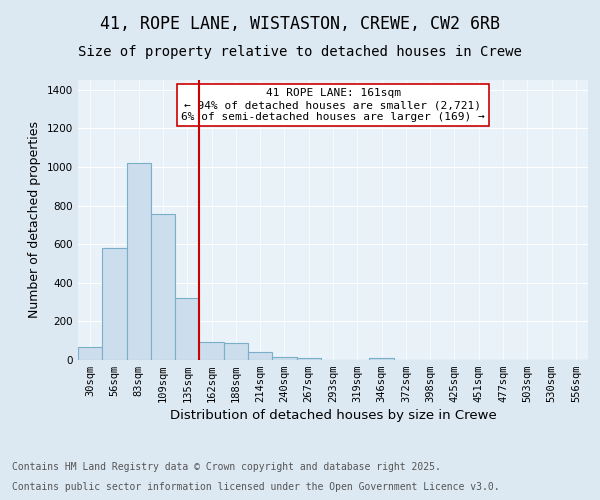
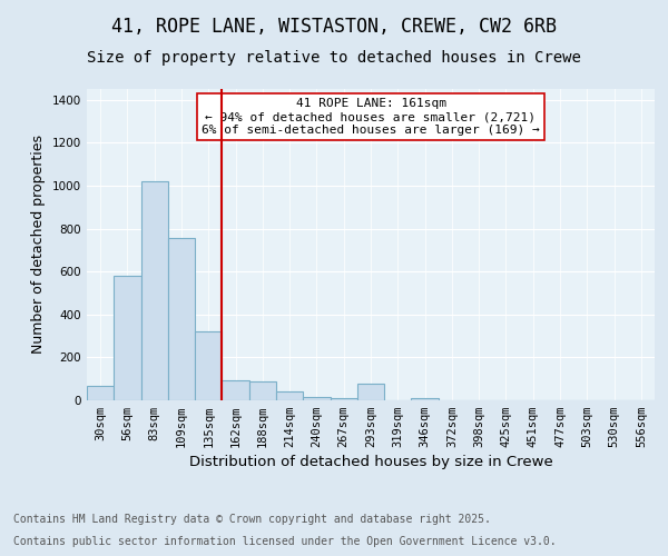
293sqm: 0 -> 80
